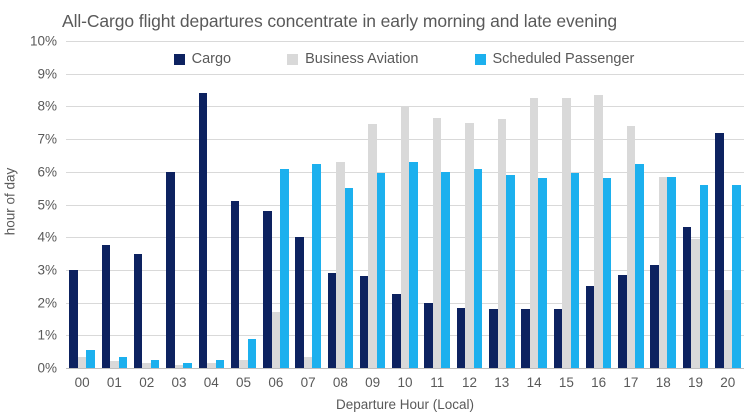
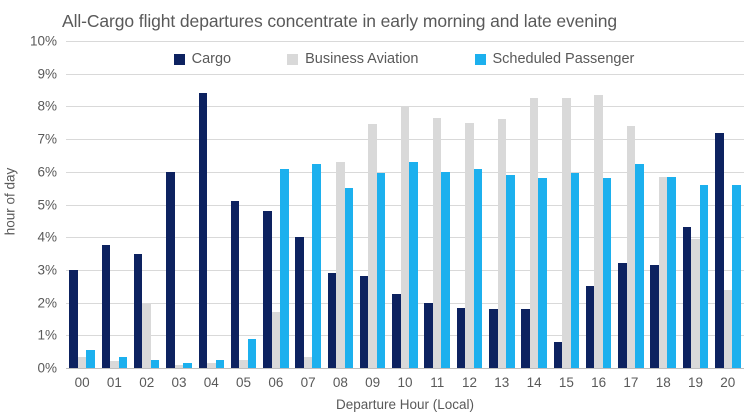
Business Aviation/02: 0.1% -> 2.0%
Cargo/15: 1.8% -> 0.8%
Cargo/17: 2.9% -> 3.2%
